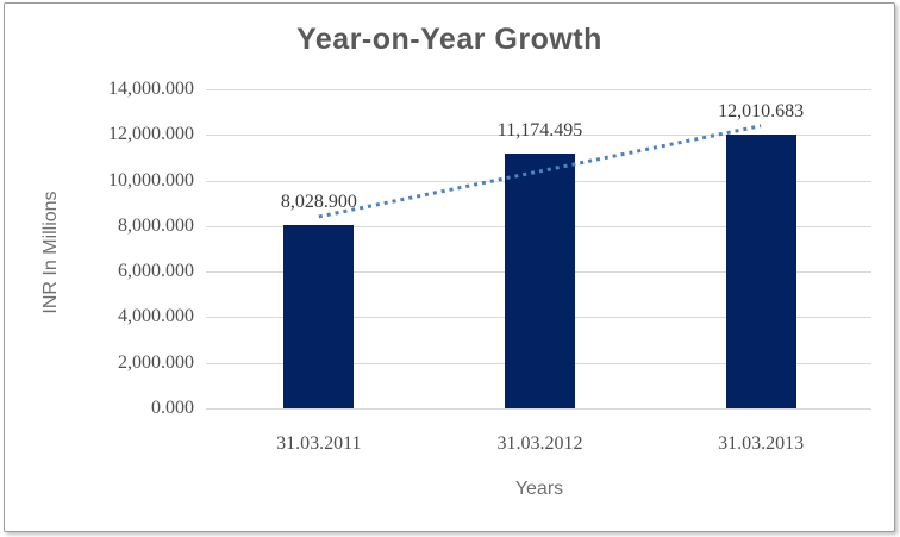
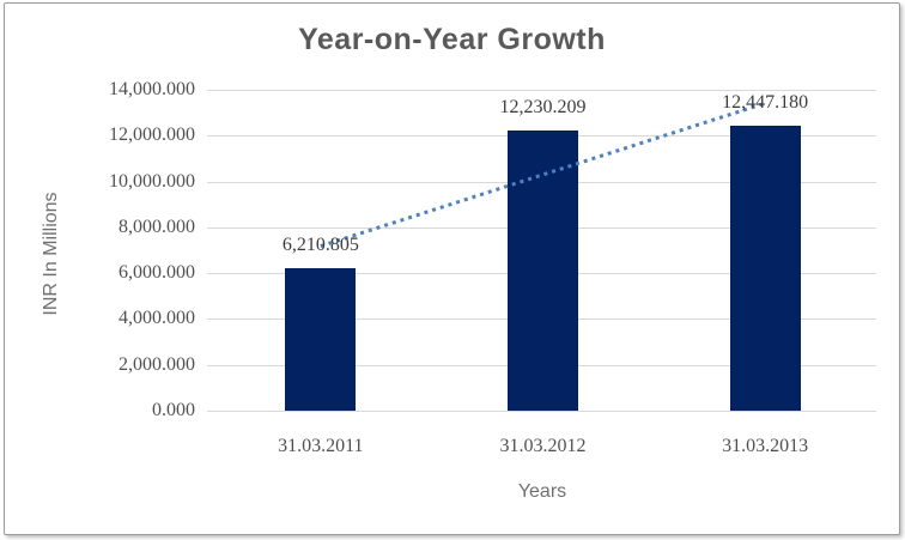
31.03.2011: 8,028.900 -> 6,210.805
31.03.2012: 11,174.495 -> 12,230.209
31.03.2013: 12,010.683 -> 12,447.180
